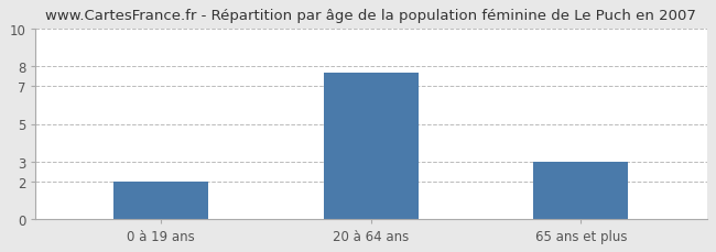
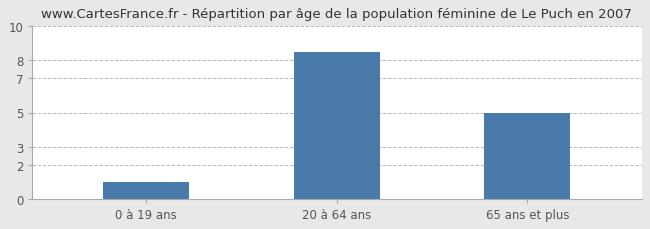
0 à 19 ans: 2.0 -> 1.0
20 à 64 ans: 7.7 -> 8.5
65 ans et plus: 3.0 -> 5.0
